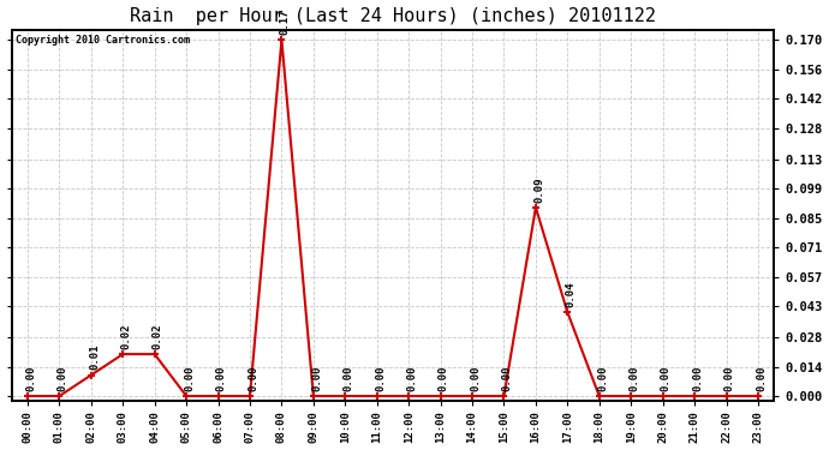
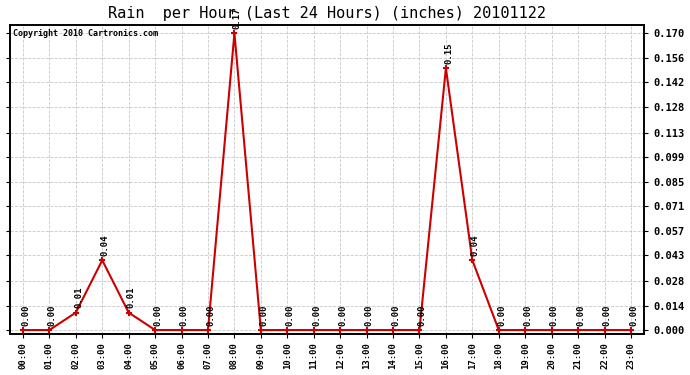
03:00: 0.02 -> 0.04
04:00: 0.02 -> 0.01
16:00: 0.09 -> 0.15
